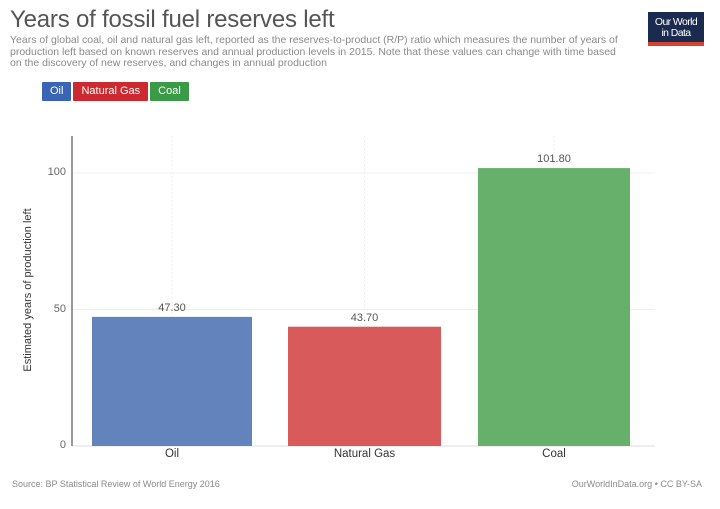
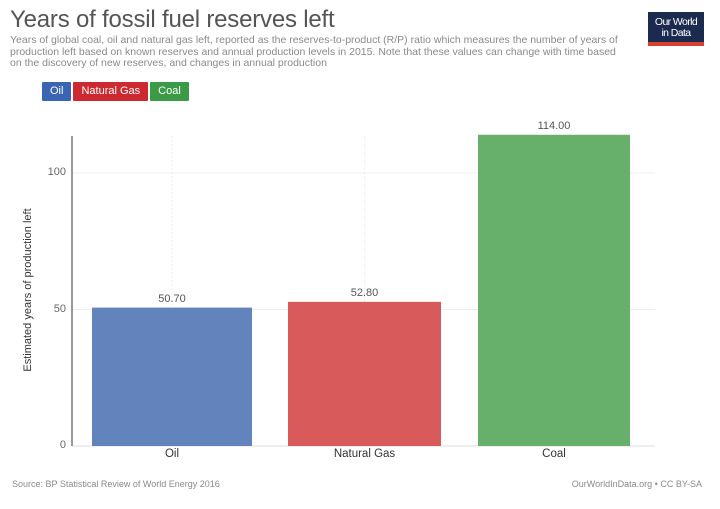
Oil: 47.30 -> 50.70
Natural Gas: 43.70 -> 52.80
Coal: 101.80 -> 114.00
